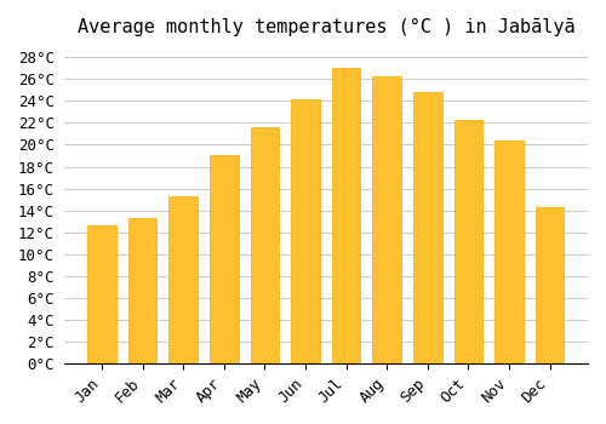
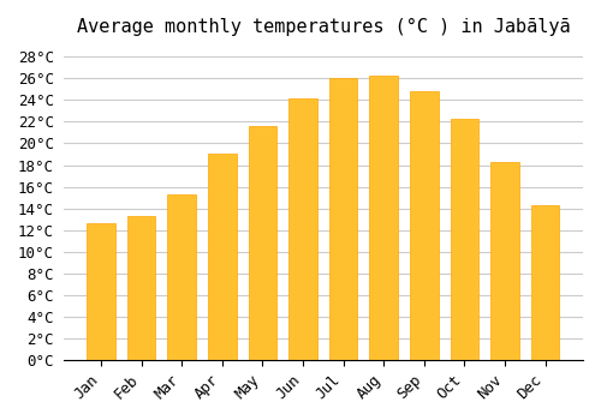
Jul: 27.0°C -> 26.0°C
Nov: 20.4°C -> 18.3°C
